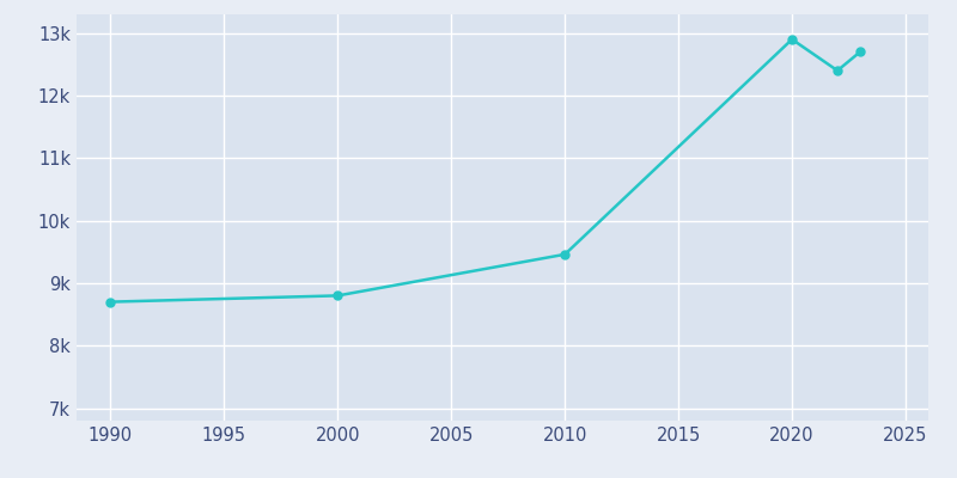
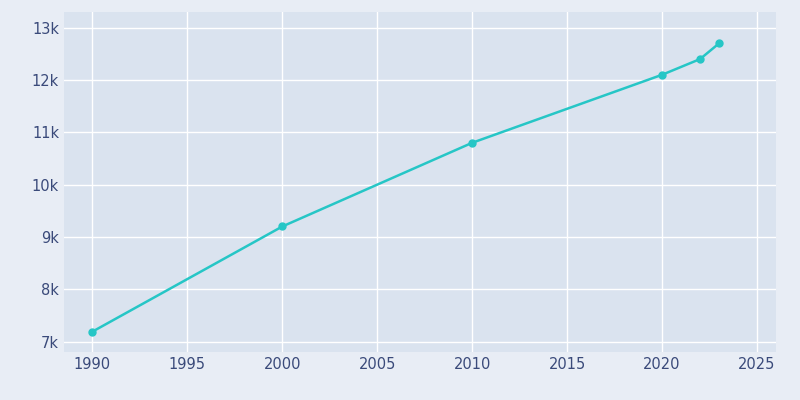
1990: 8.70k -> 7.19k
2000: 8.80k -> 9.20k
2010: 9.46k -> 10.80k
2020: 12.90k -> 12.10k
